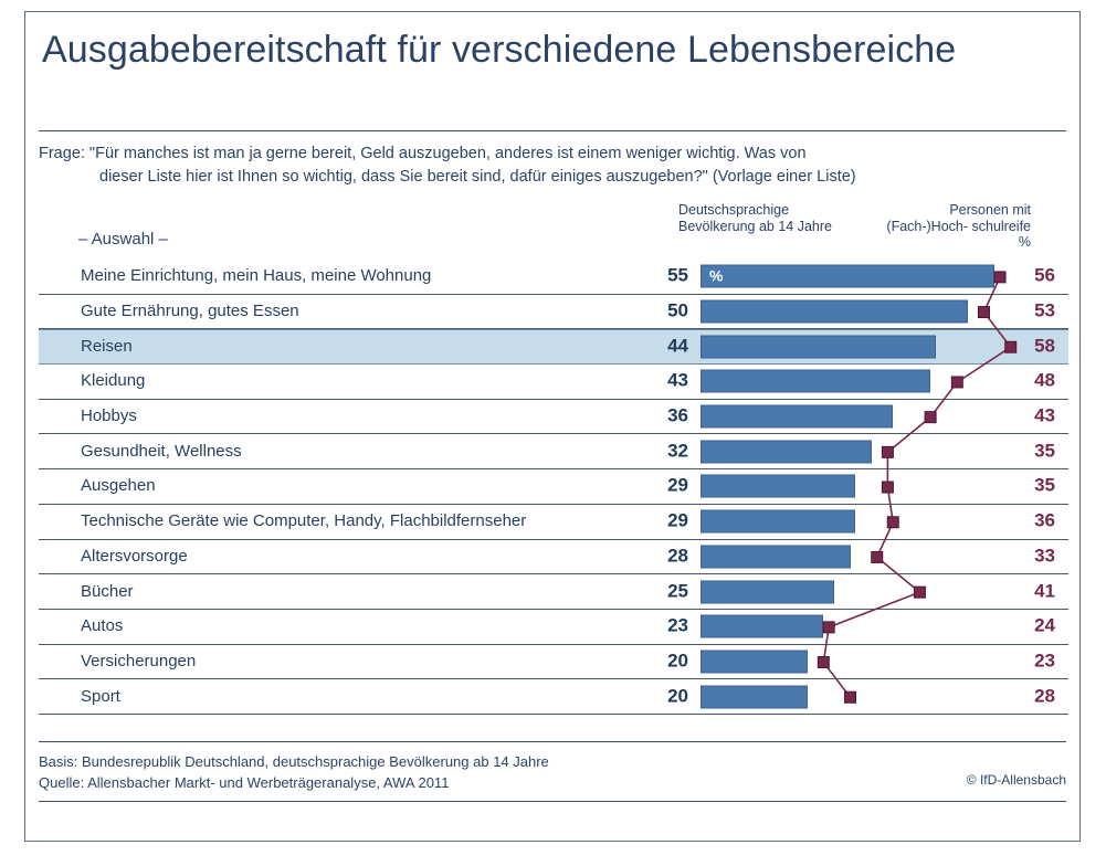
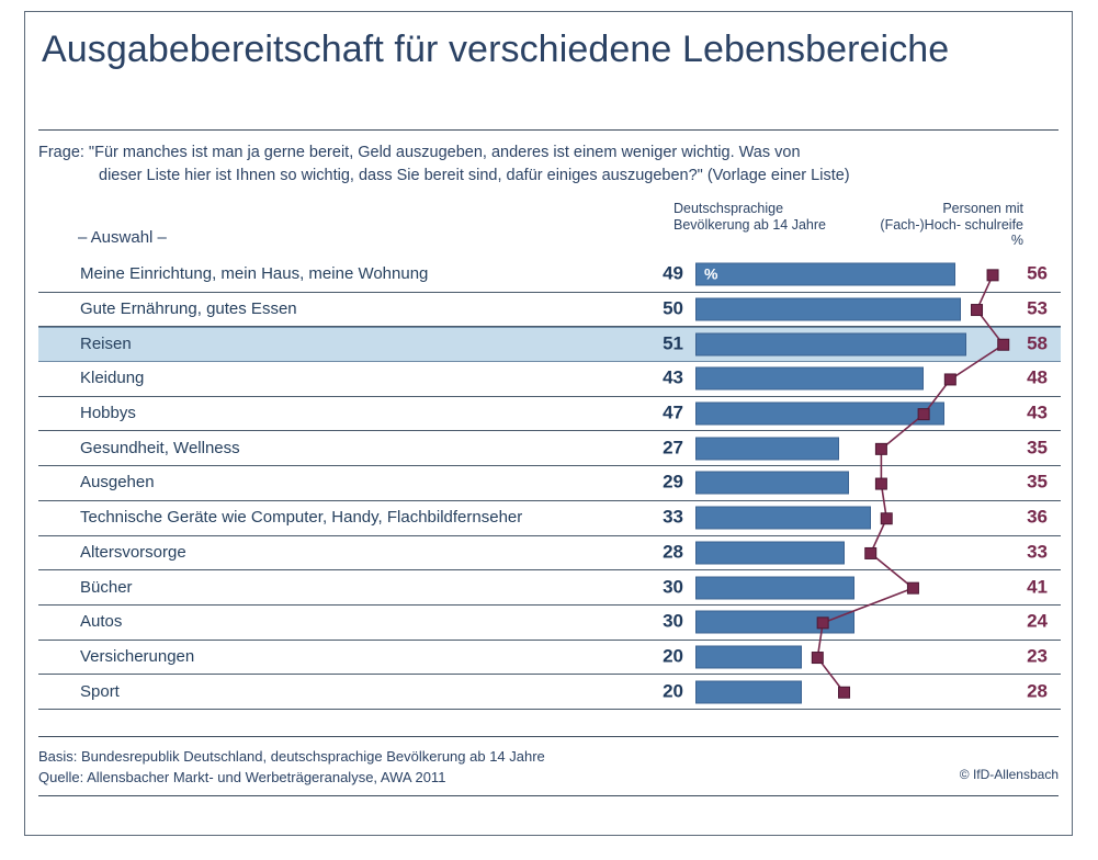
Deutschsprachige Bevölkerung ab 14 Jahre/Meine Einrichtung, mein Haus, meine Wohnung: 55 -> 49
Deutschsprachige Bevölkerung ab 14 Jahre/Reisen: 44 -> 51
Deutschsprachige Bevölkerung ab 14 Jahre/Hobbys: 36 -> 47
Deutschsprachige Bevölkerung ab 14 Jahre/Gesundheit, Wellness: 32 -> 27
Deutschsprachige Bevölkerung ab 14 Jahre/Technische Geräte wie Computer, Handy, Flachbildfernseher: 29 -> 33
Deutschsprachige Bevölkerung ab 14 Jahre/Bücher: 25 -> 30
Deutschsprachige Bevölkerung ab 14 Jahre/Autos: 23 -> 30
